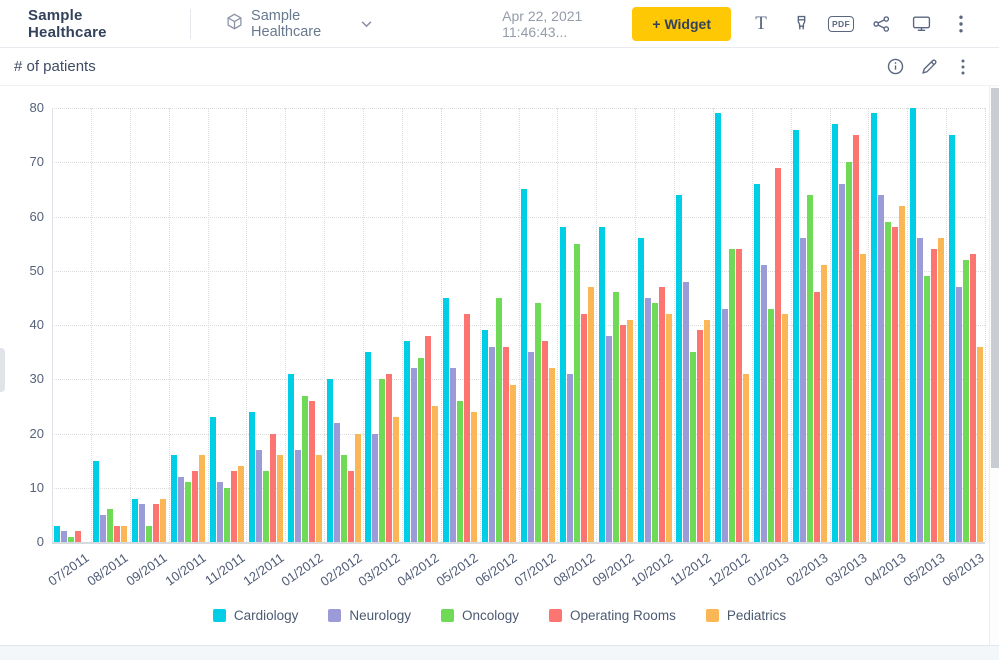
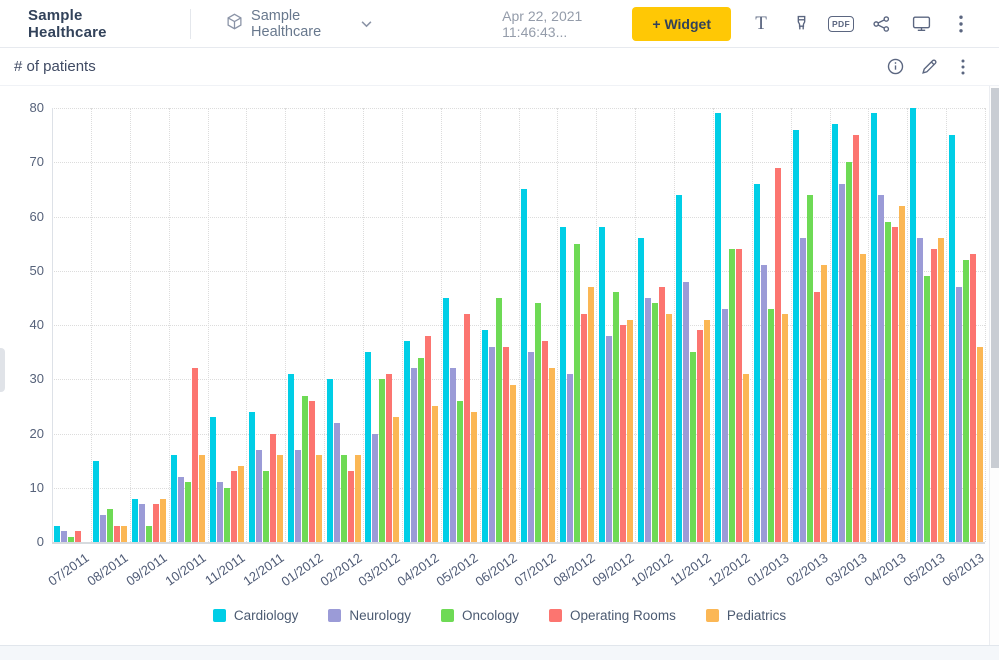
Operating Rooms/10/2011: 13 -> 32
Pediatrics/02/2012: 20 -> 16
